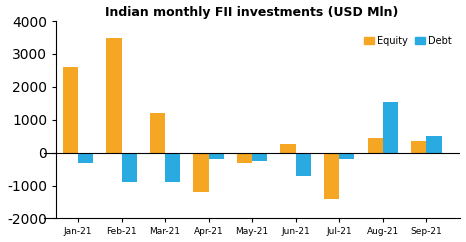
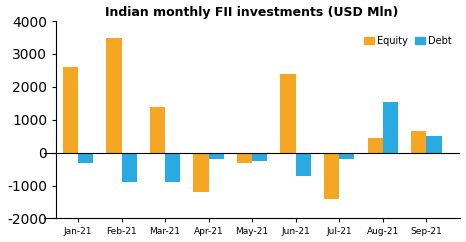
Equity/Mar-21: 1200 -> 1400
Equity/Jun-21: 250 -> 2400
Equity/Sep-21: 350 -> 650
